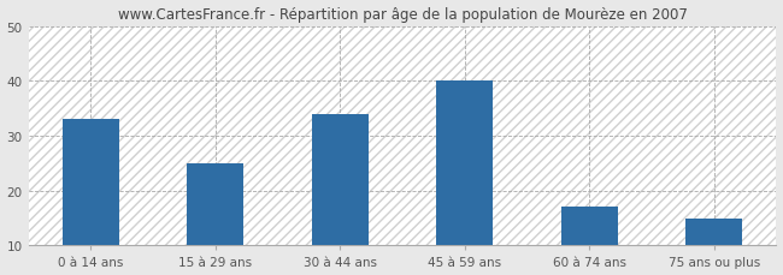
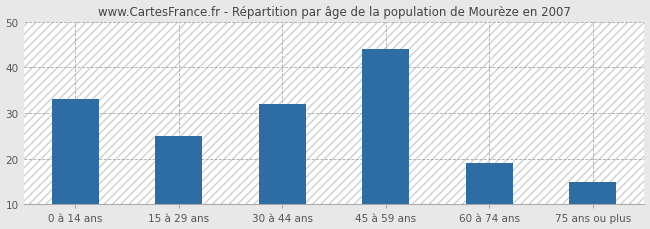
30 à 44 ans: 34 -> 32
45 à 59 ans: 40 -> 44
60 à 74 ans: 17 -> 19
